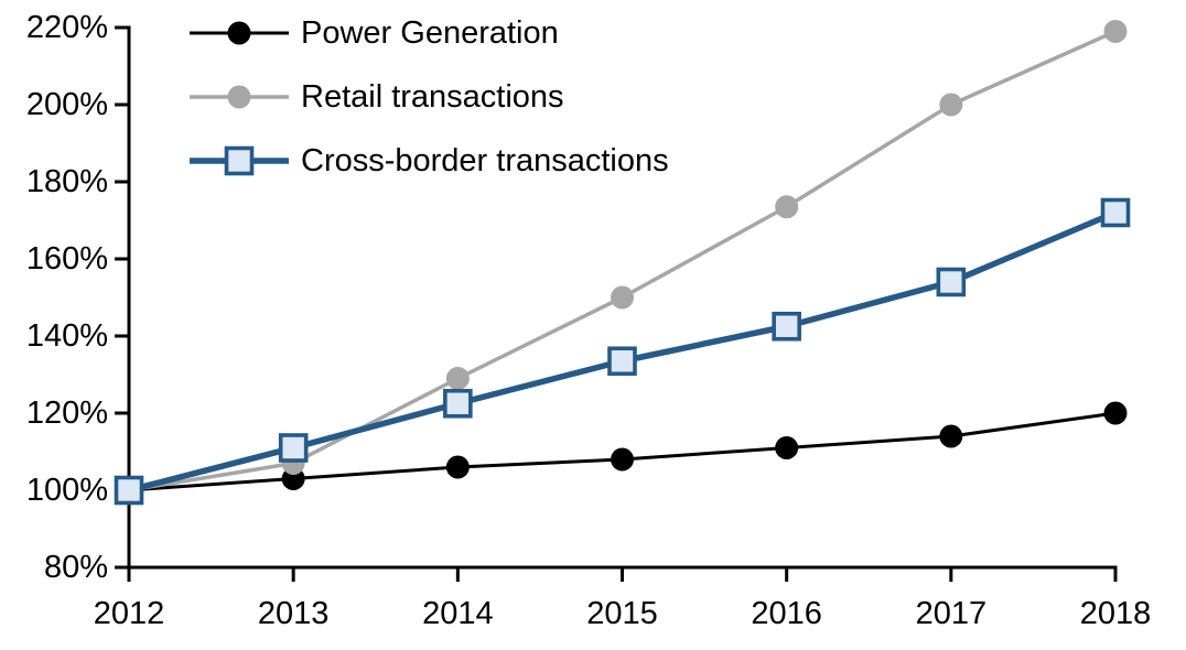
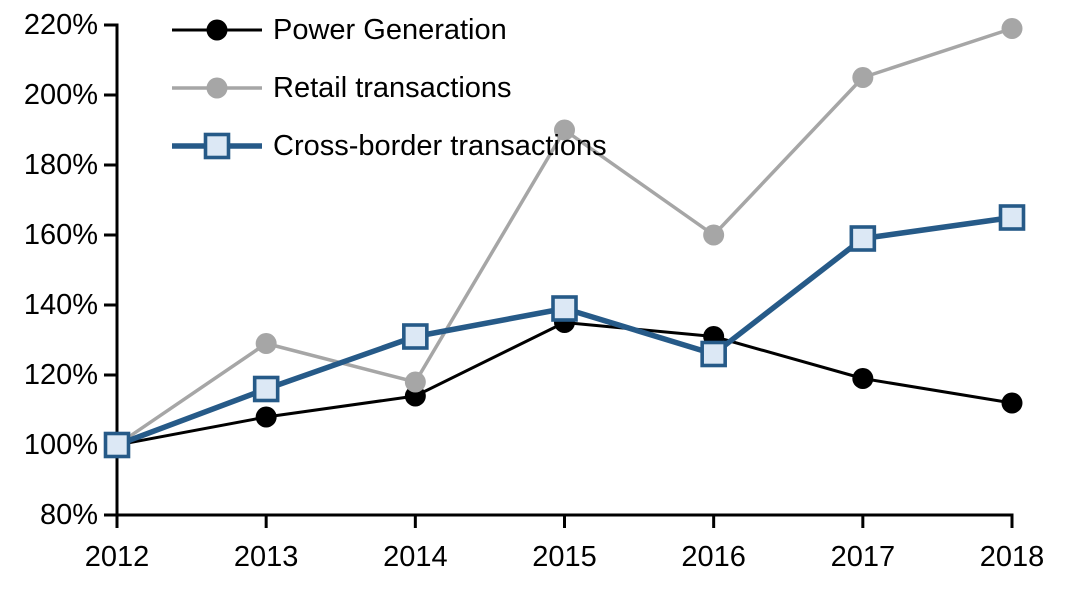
Power Generation/2013: 103% -> 108%
Retail transactions/2013: 107% -> 129%
Cross-border transactions/2013: 111% -> 116%
Power Generation/2014: 106% -> 114%
Retail transactions/2014: 129% -> 118%
Cross-border transactions/2014: 122% -> 131%
Power Generation/2015: 108% -> 135%
Retail transactions/2015: 150% -> 190%
Cross-border transactions/2015: 134% -> 139%
Power Generation/2016: 111% -> 131%
Retail transactions/2016: 174% -> 160%
Cross-border transactions/2016: 142% -> 126%
Power Generation/2017: 114% -> 119%
Retail transactions/2017: 200% -> 205%
Cross-border transactions/2017: 154% -> 159%
Power Generation/2018: 120% -> 112%
Cross-border transactions/2018: 172% -> 165%
